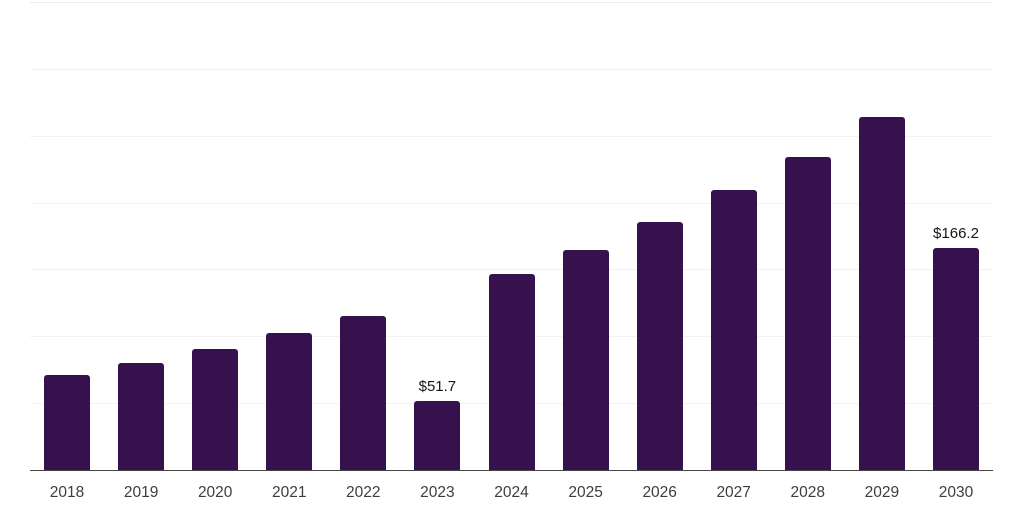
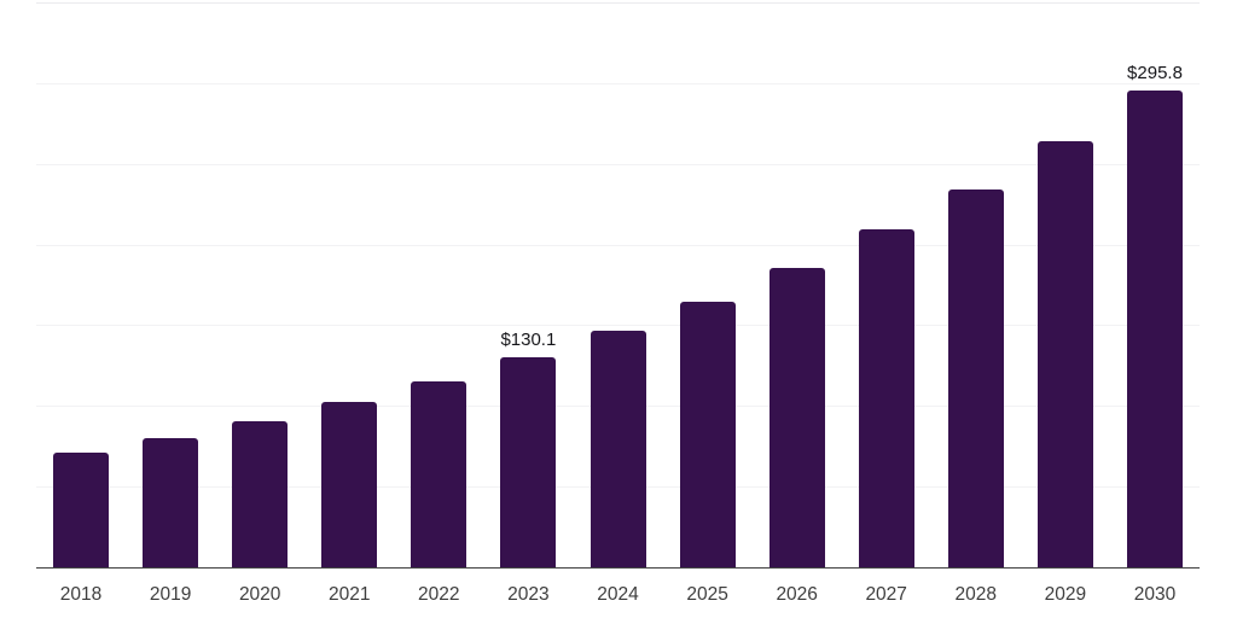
2023: $51.7 -> $130.1
2030: $166.2 -> $295.8
